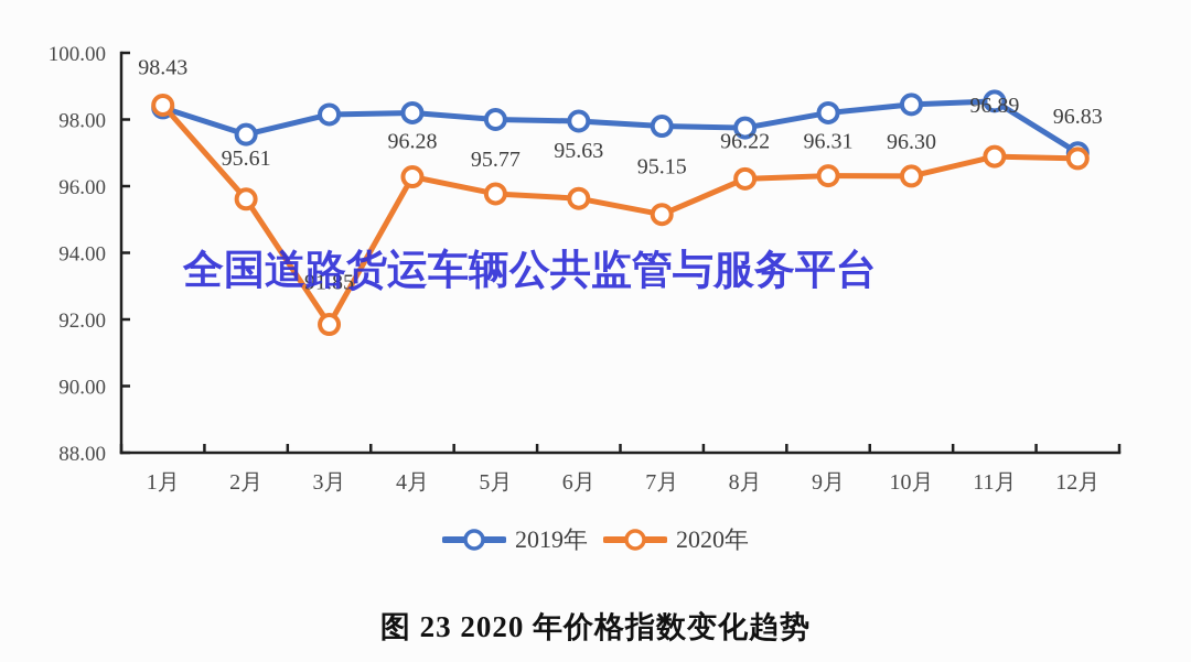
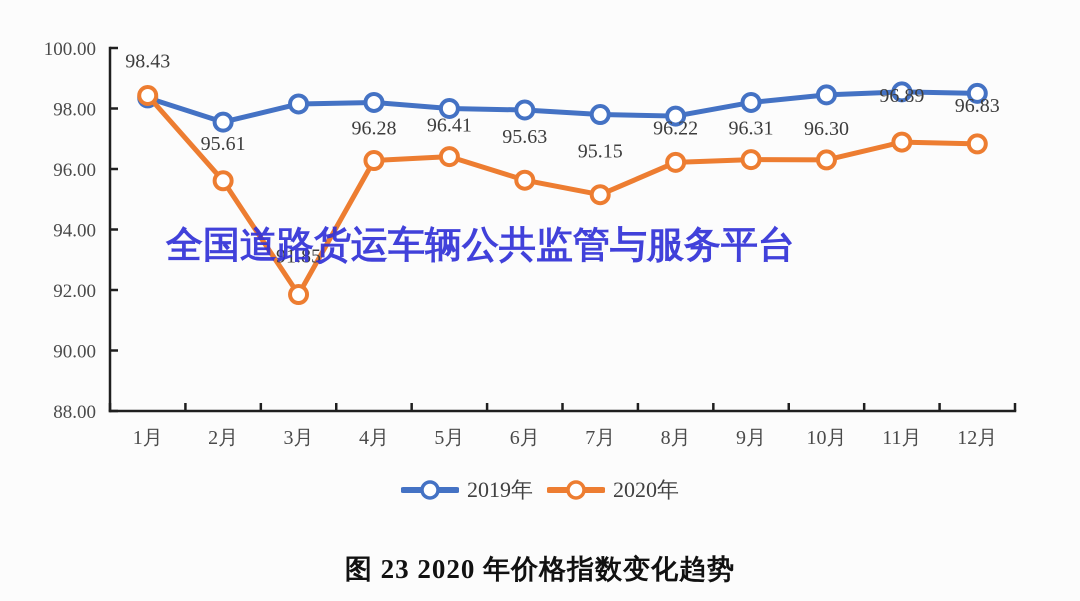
2020年/5月: 95.77 -> 96.41
2019年/12月: 97.0 -> 98.5
